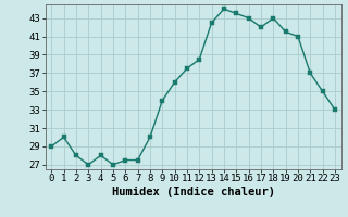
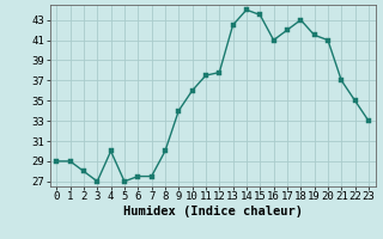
1: 30.0 -> 29.0
4: 28.0 -> 30.0
12: 38.5 -> 37.8
16: 43.0 -> 41.0
